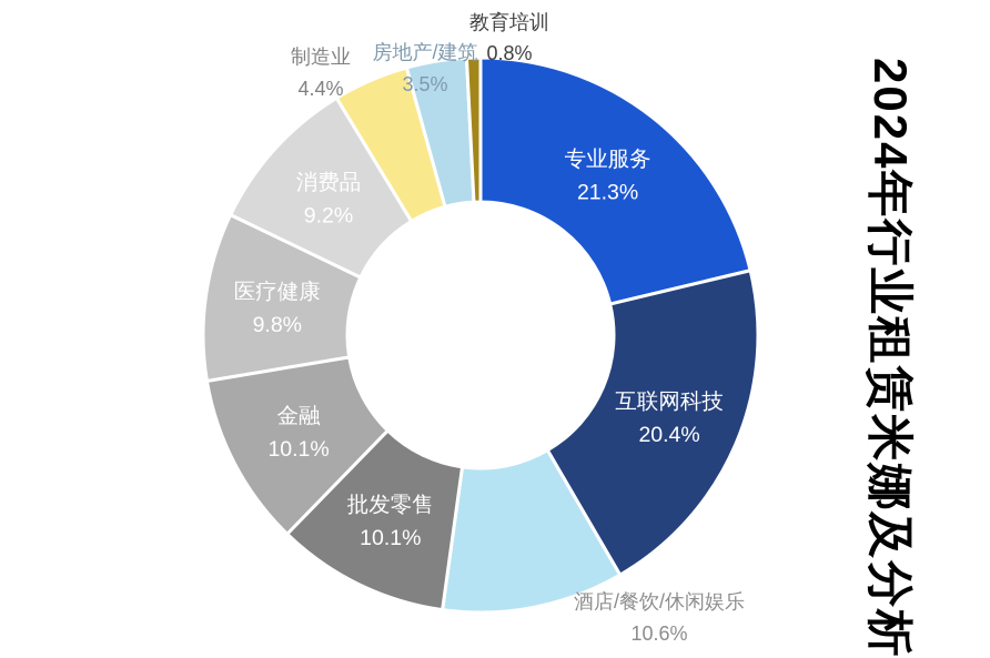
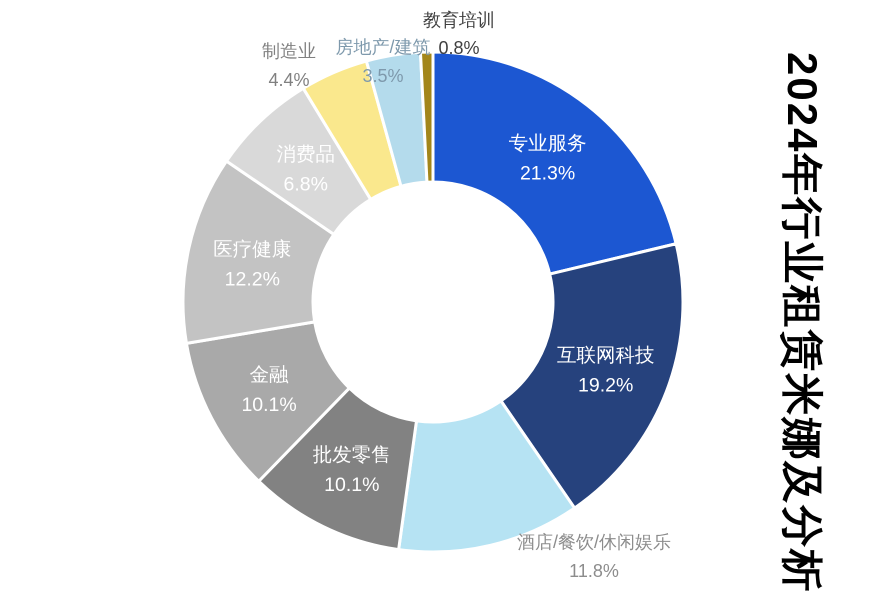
互联网科技: 20.4% -> 19.2%
酒店/餐饮/休闲娱乐: 10.6% -> 11.8%
医疗健康: 9.8% -> 12.2%
消费品: 9.2% -> 6.8%
